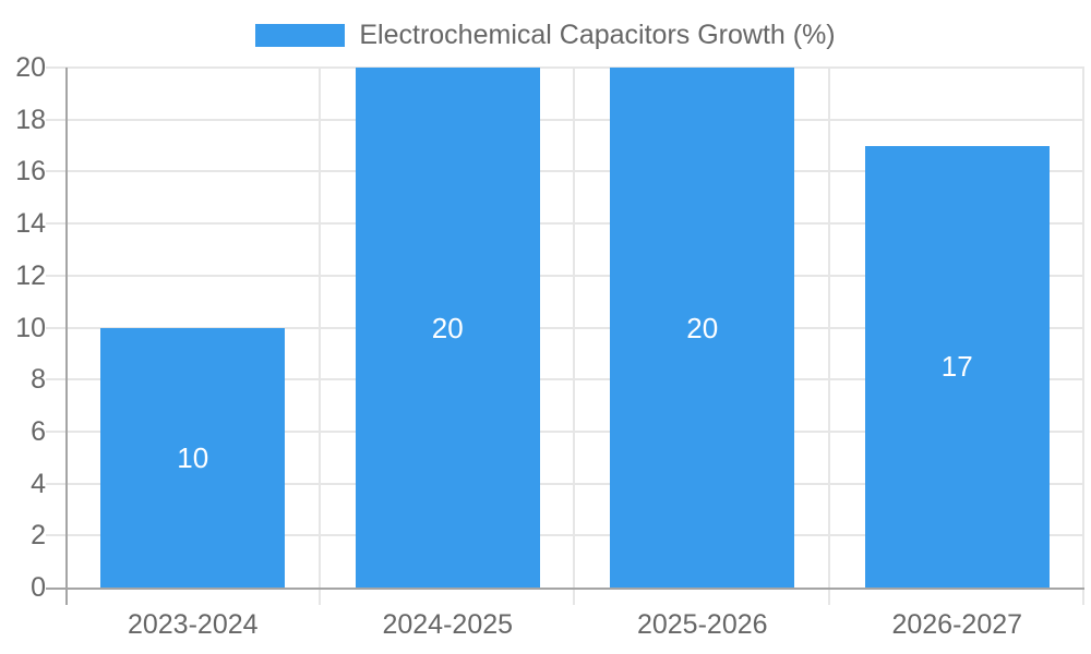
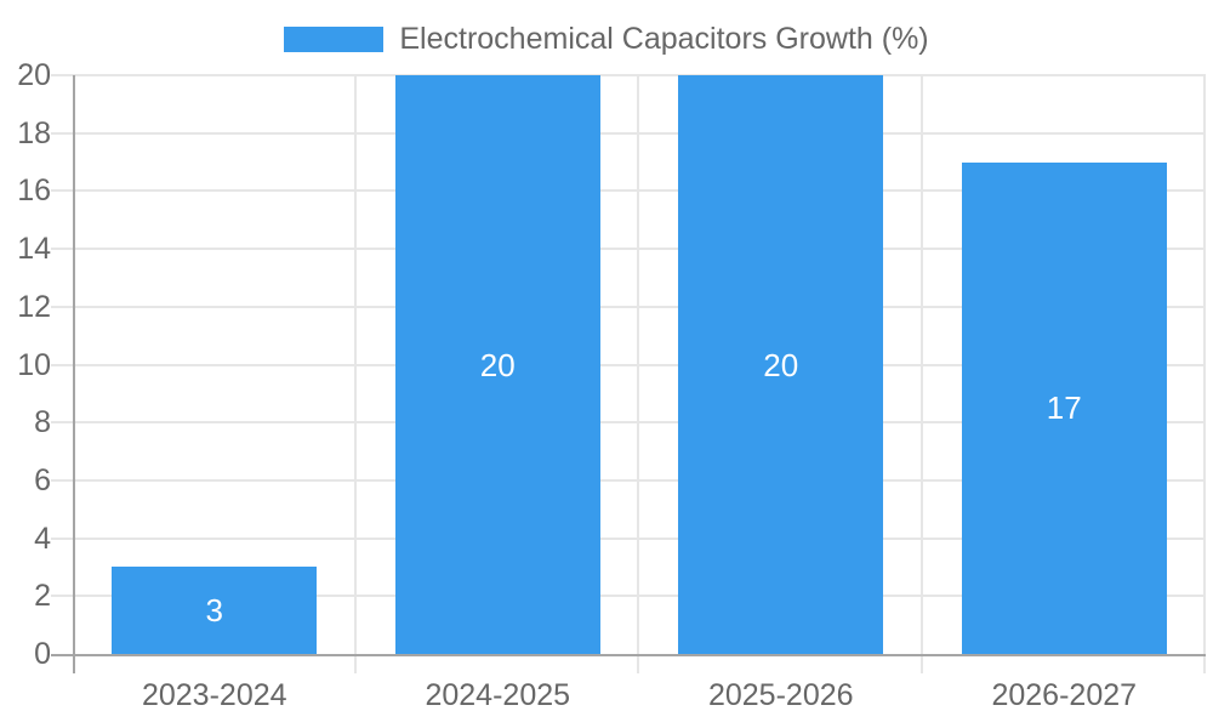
2023-2024: 10 -> 3
